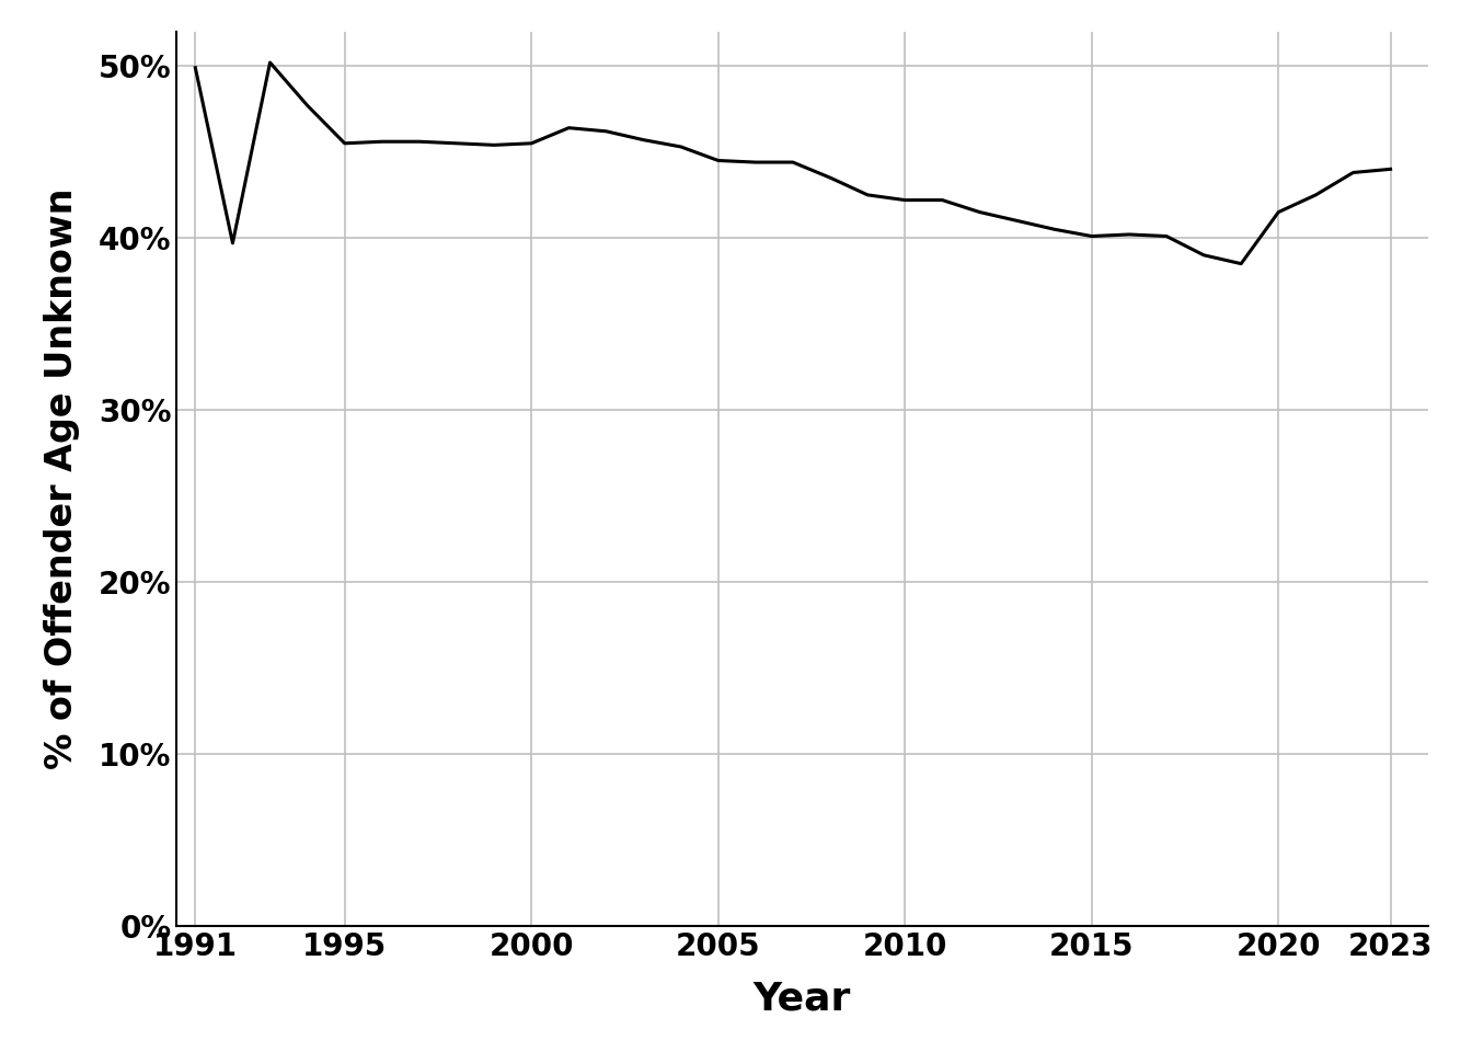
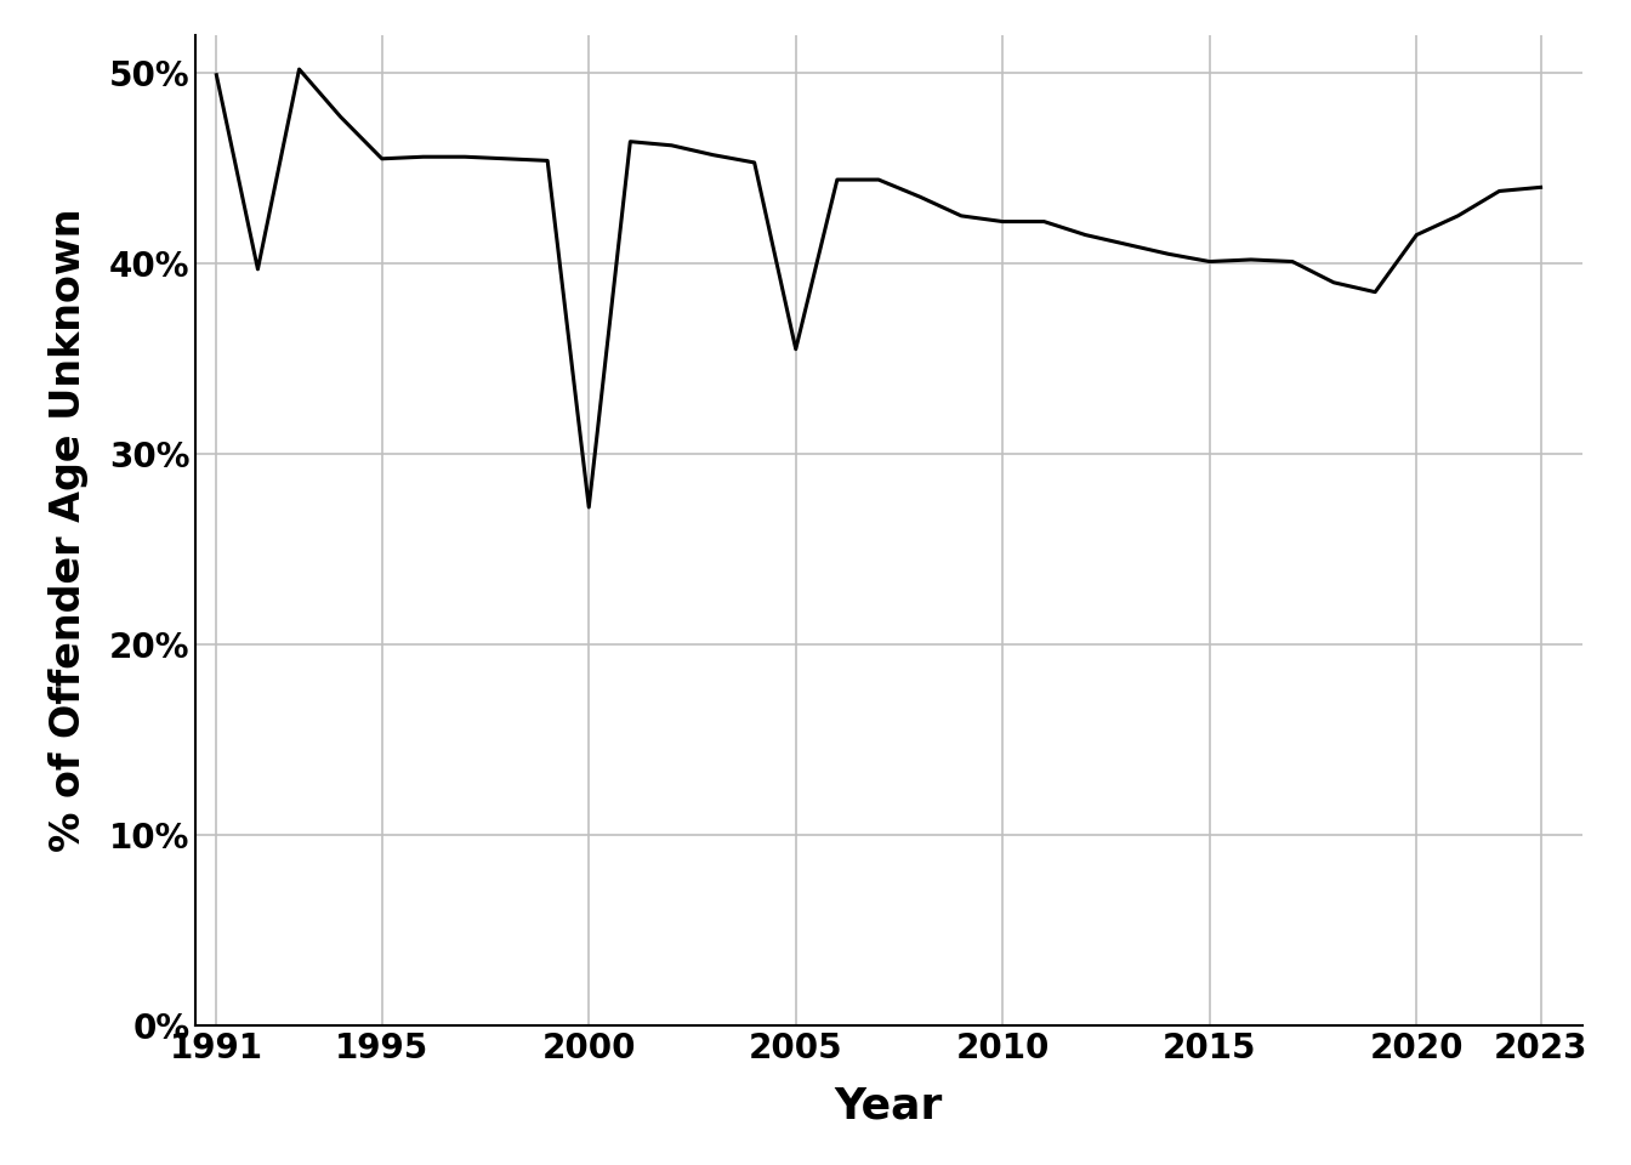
2000: 45.5% -> 27.2%
2005: 44.5% -> 35.5%
